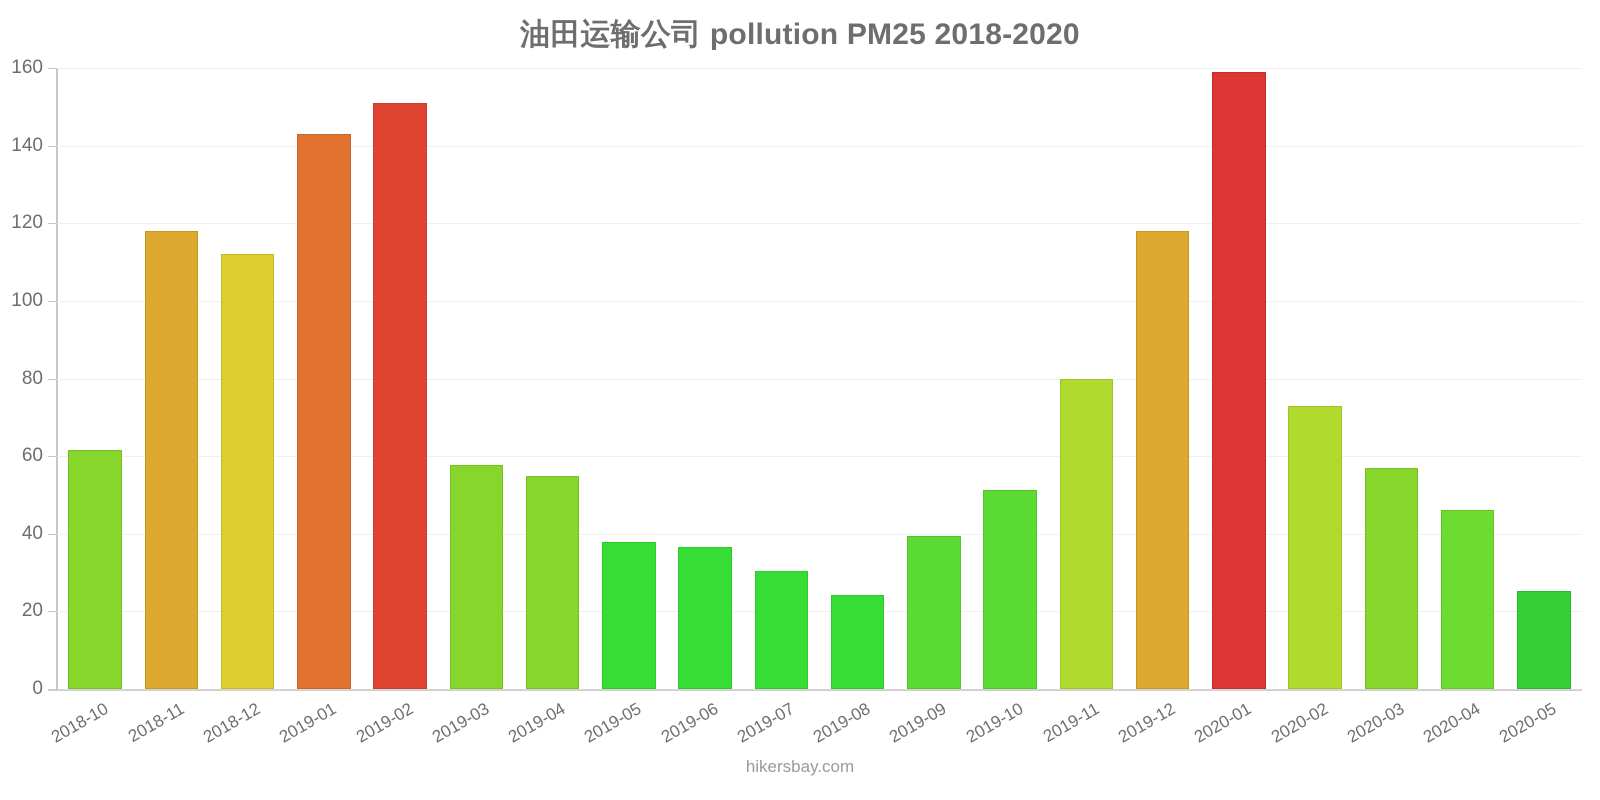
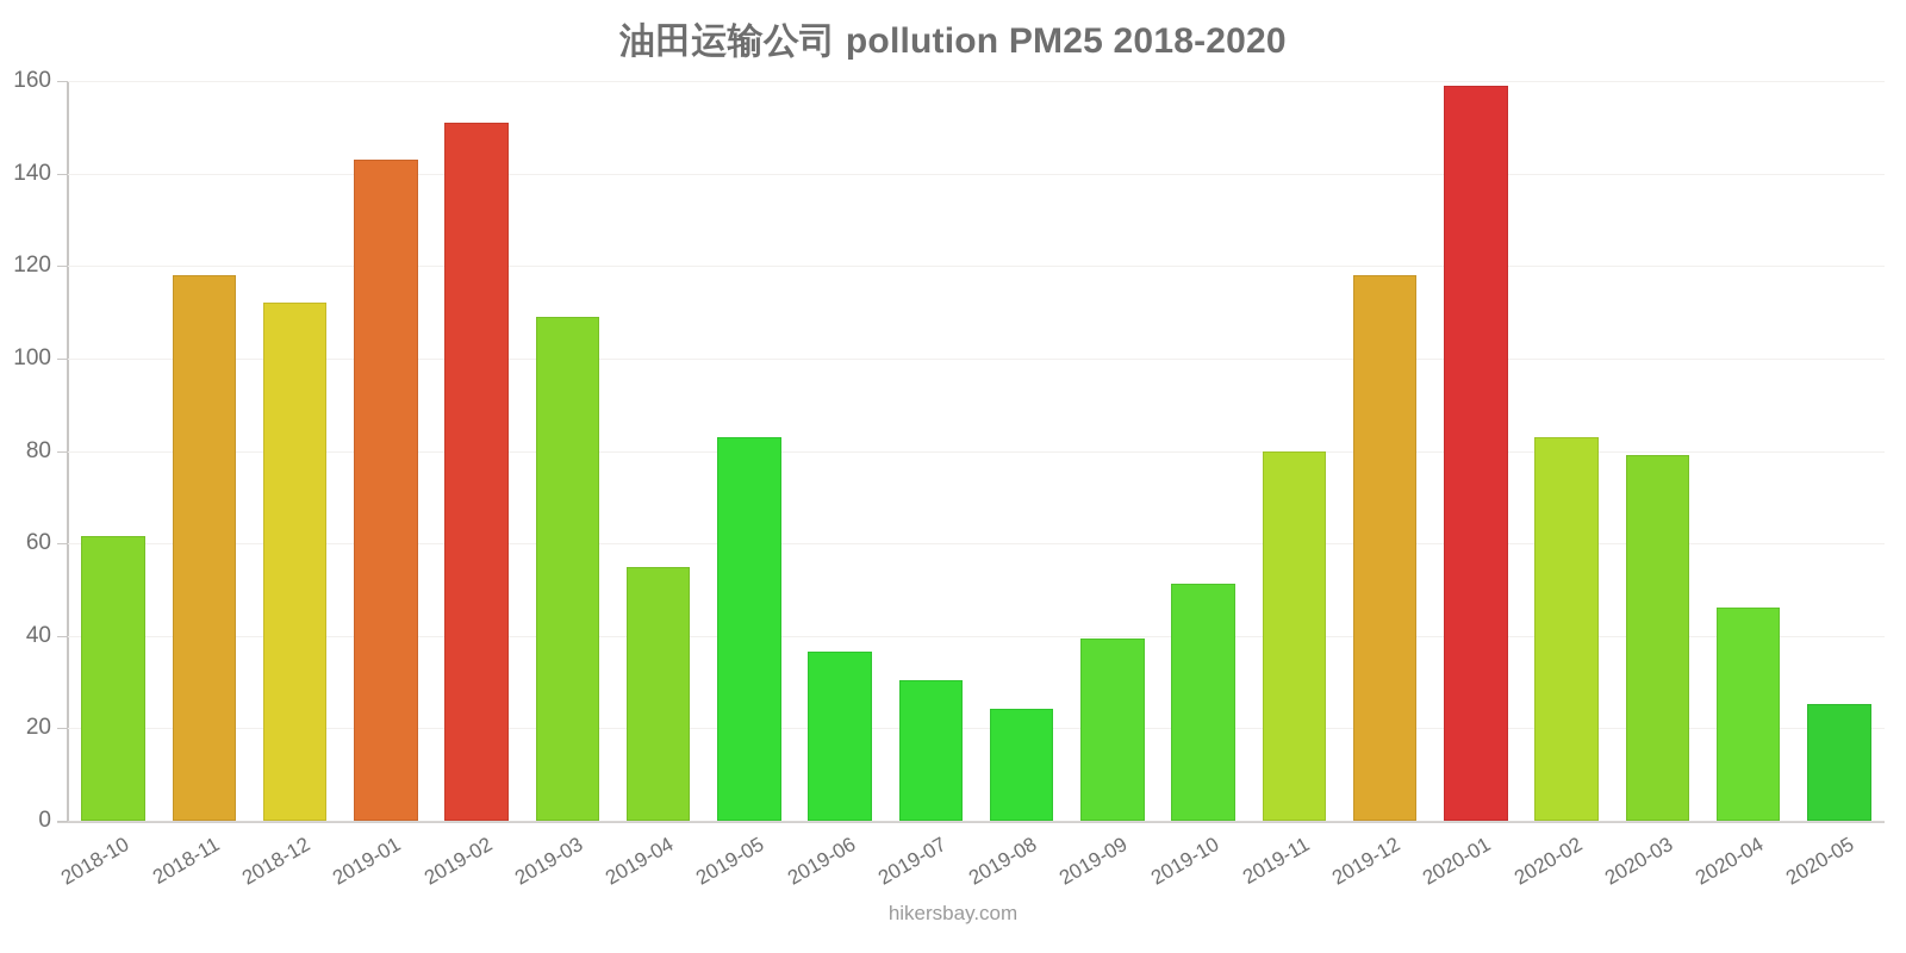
2019-03: 58 -> 109
2019-05: 38 -> 83
2020-02: 73 -> 83
2020-03: 57 -> 79
